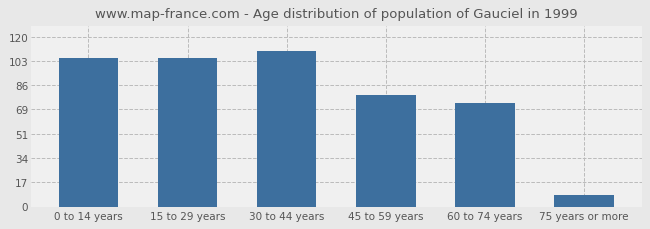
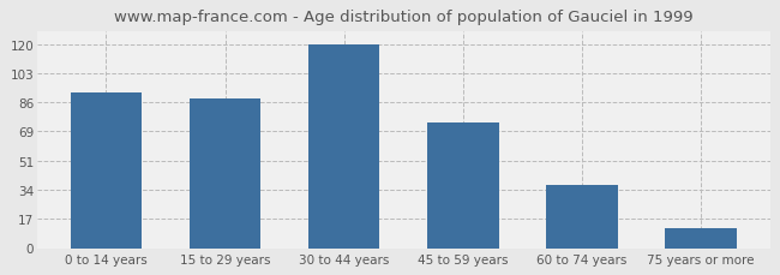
0 to 14 years: 105 -> 92
15 to 29 years: 105 -> 88
30 to 44 years: 110 -> 120
45 to 59 years: 79 -> 74
60 to 74 years: 73 -> 37
75 years or more: 8 -> 12
